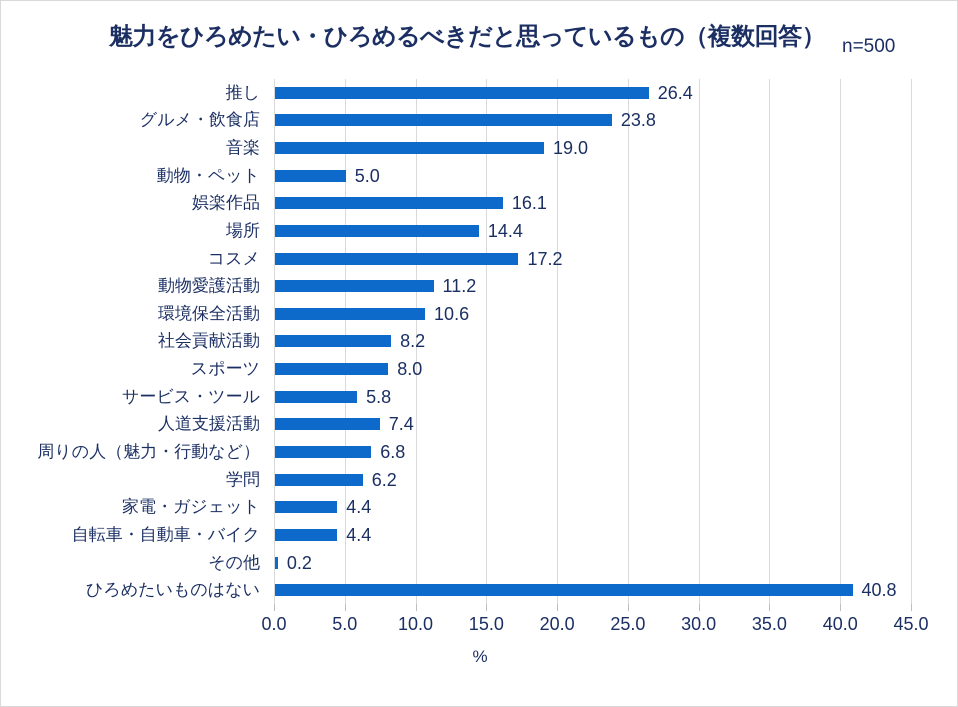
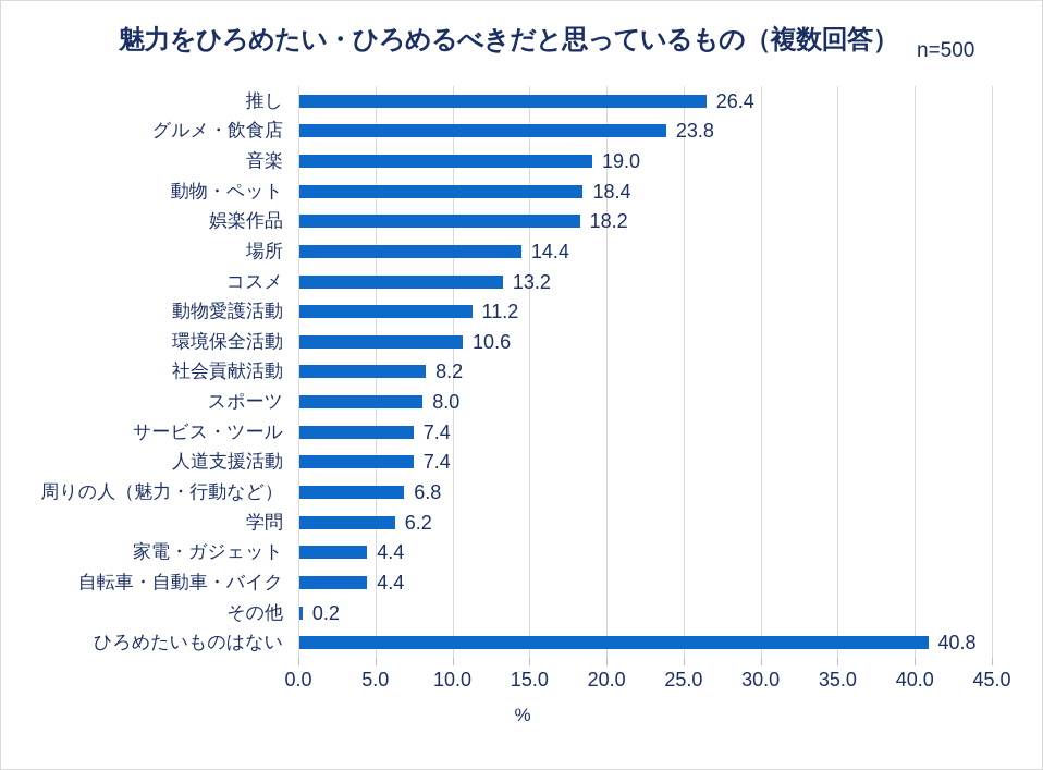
動物・ペット: 5.0 -> 18.4
娯楽作品: 16.1 -> 18.2
コスメ: 17.2 -> 13.2
サービス・ツール: 5.8 -> 7.4
